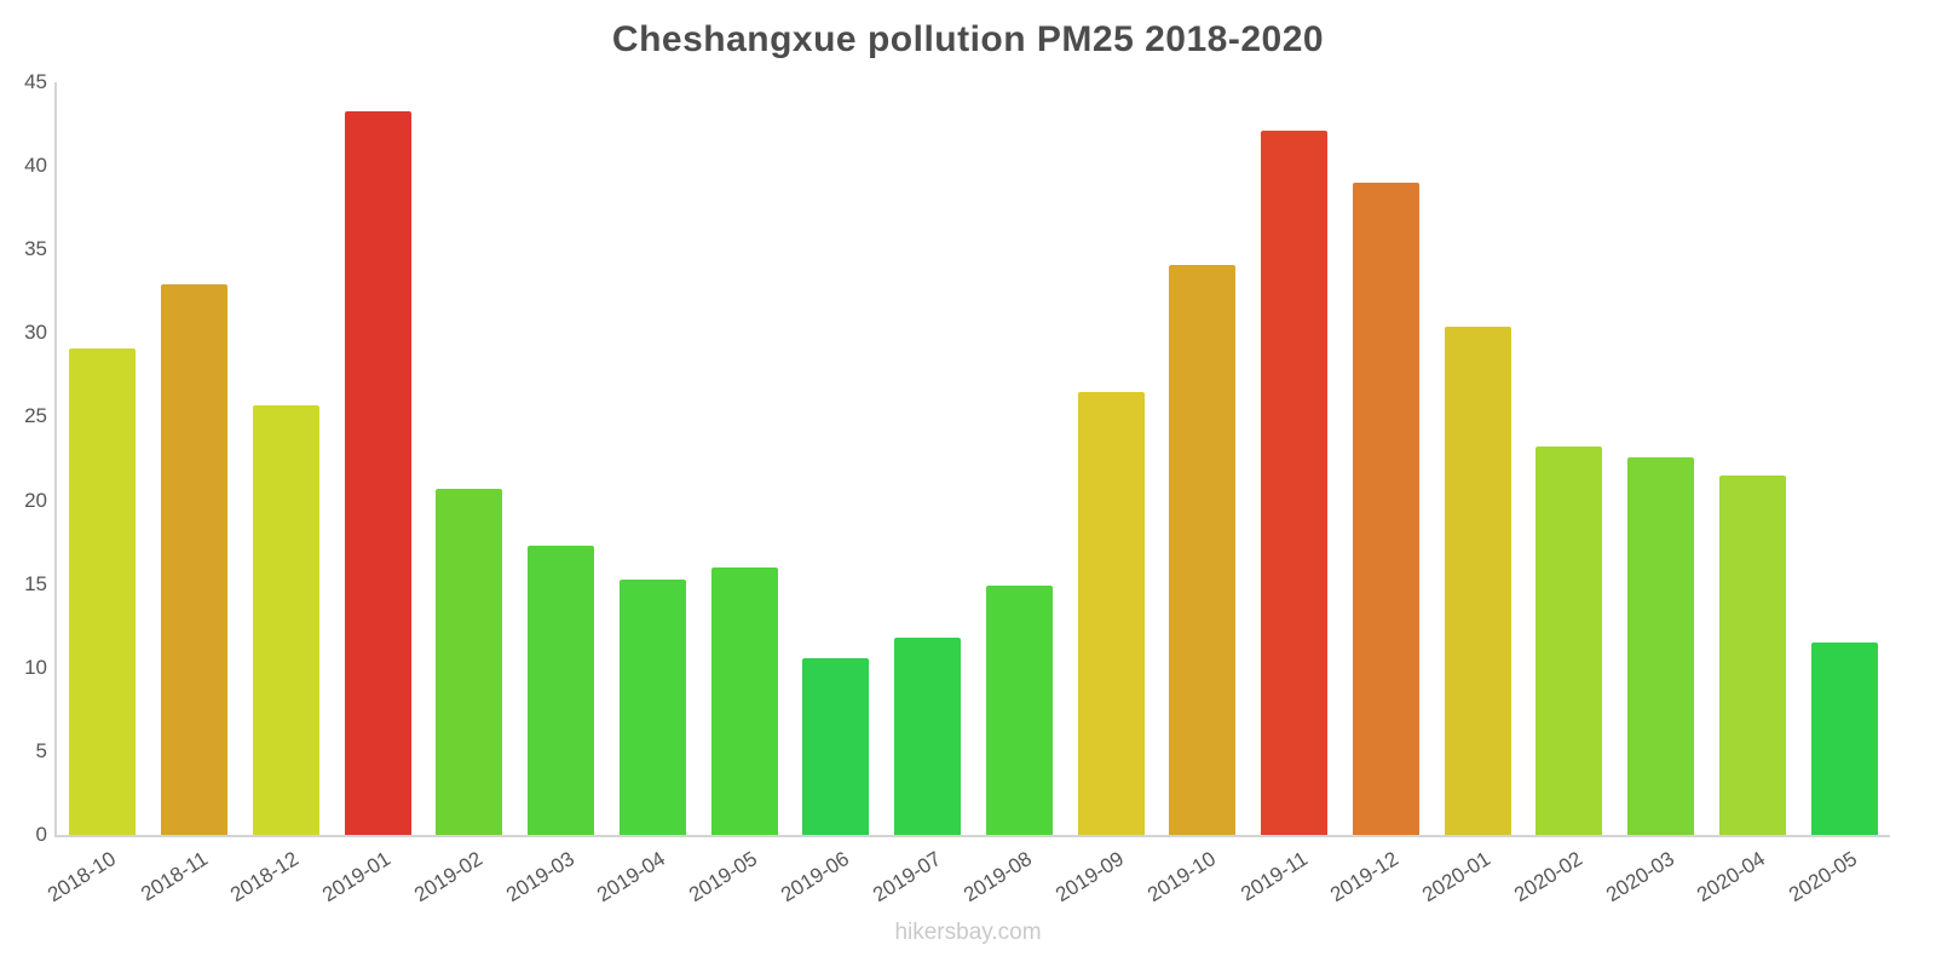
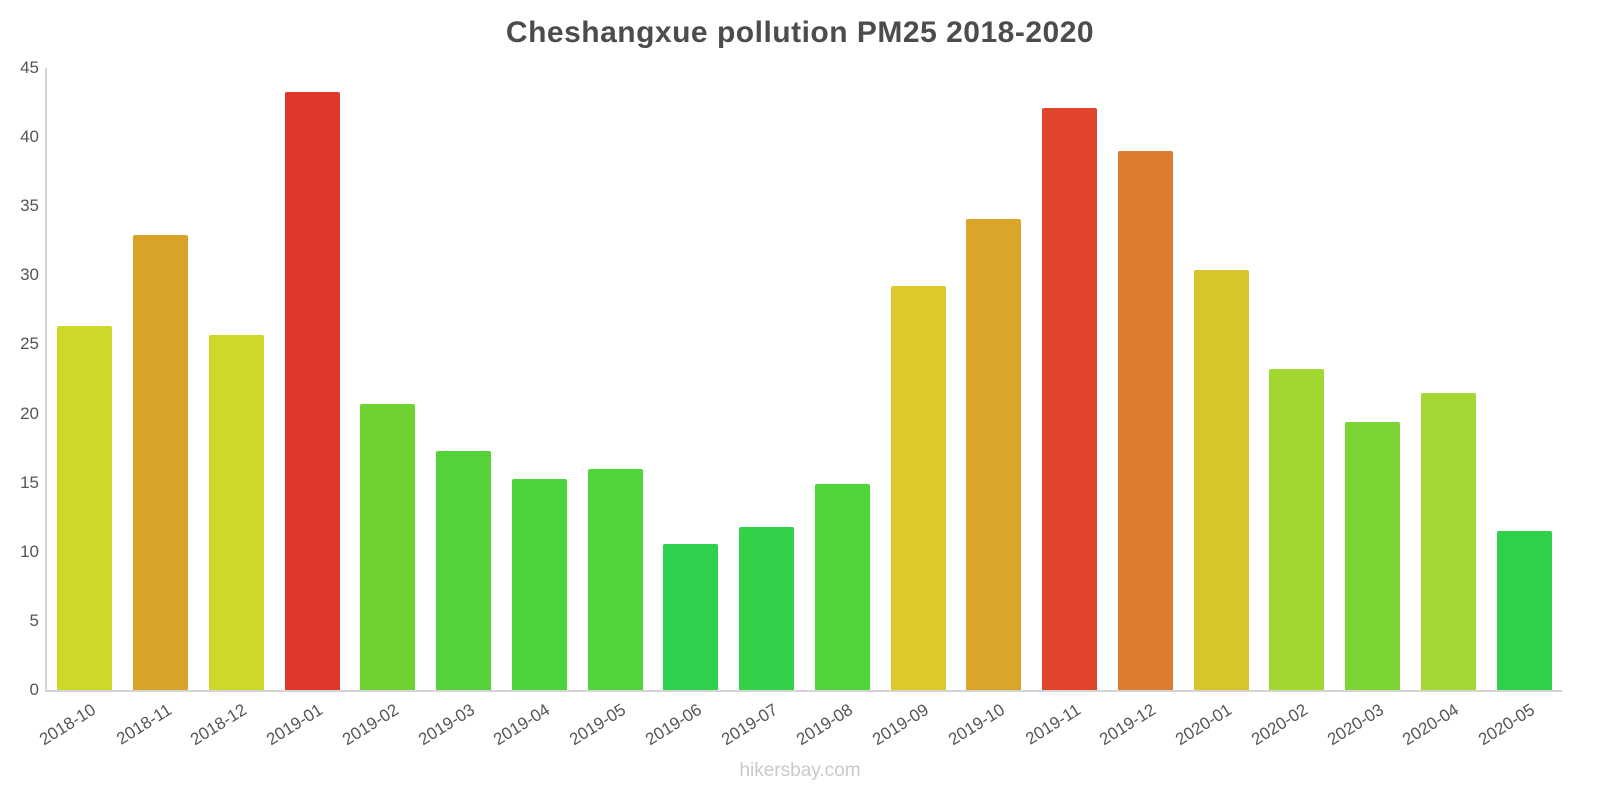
2018-10: 29.1 -> 26.3
2019-09: 26.5 -> 29.2
2020-03: 22.6 -> 19.4
